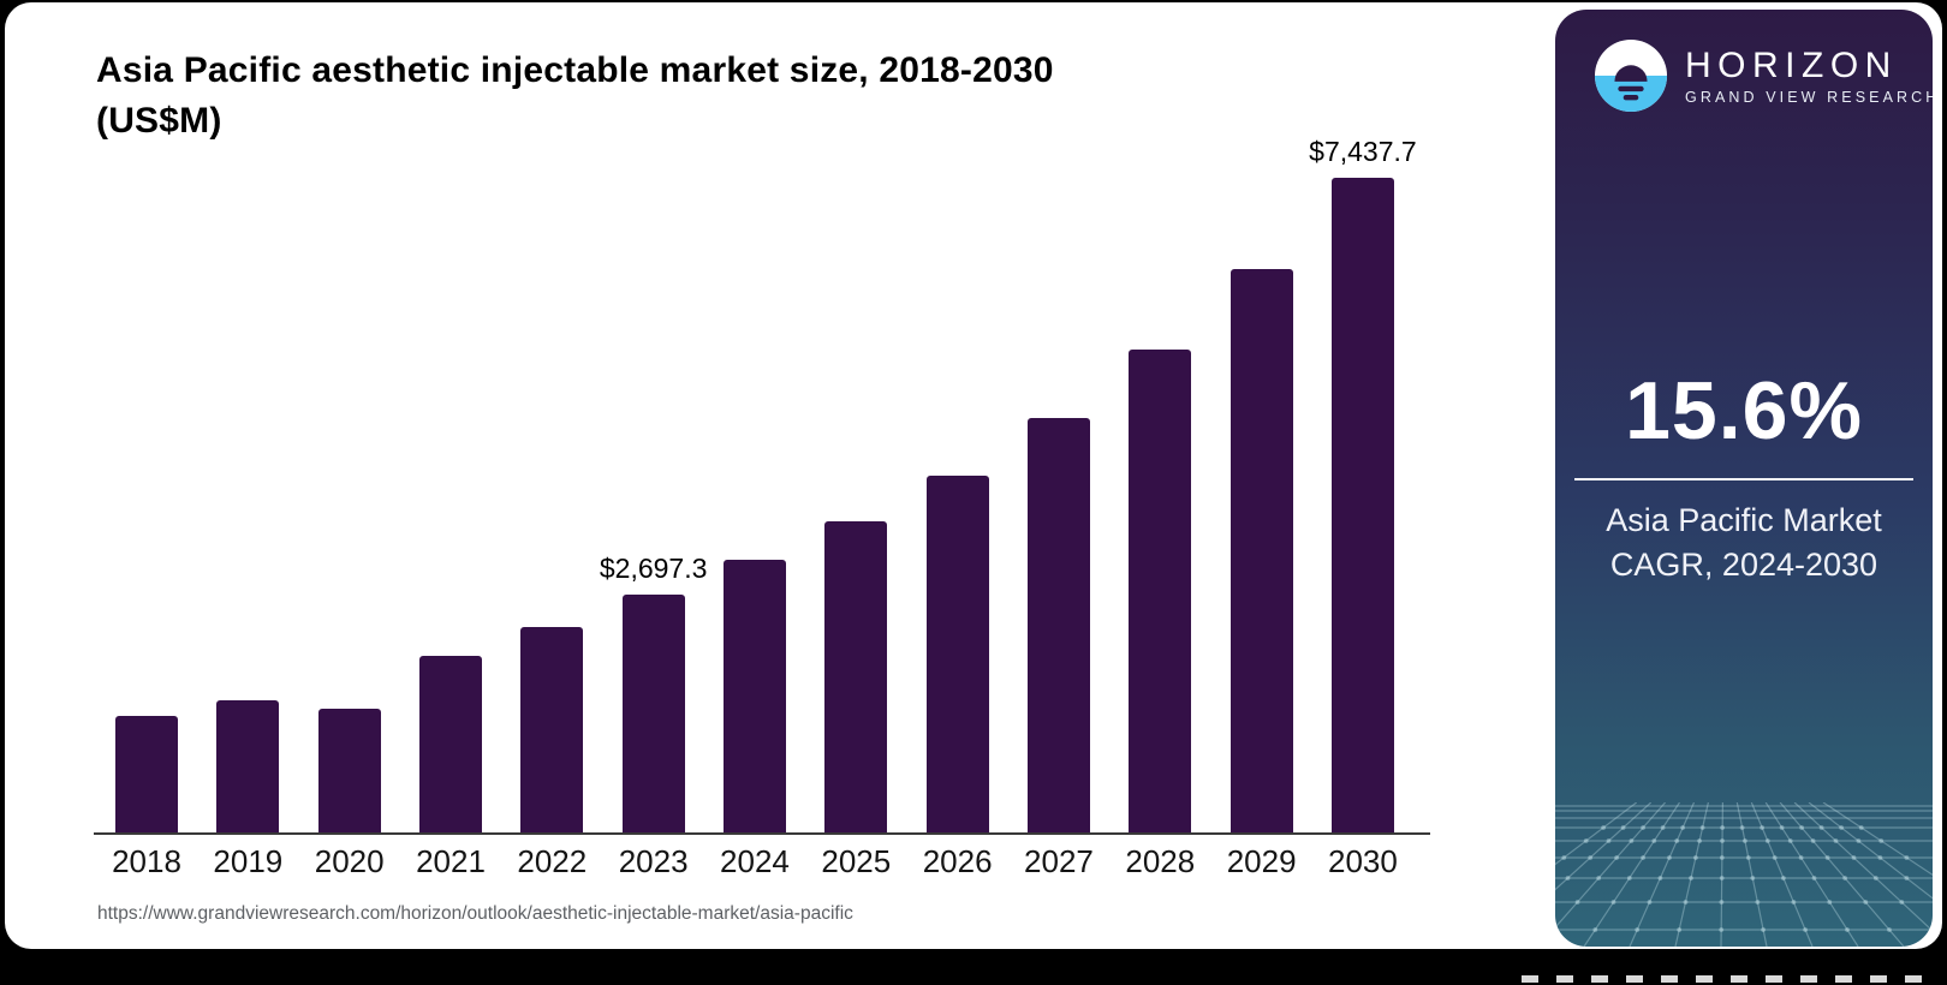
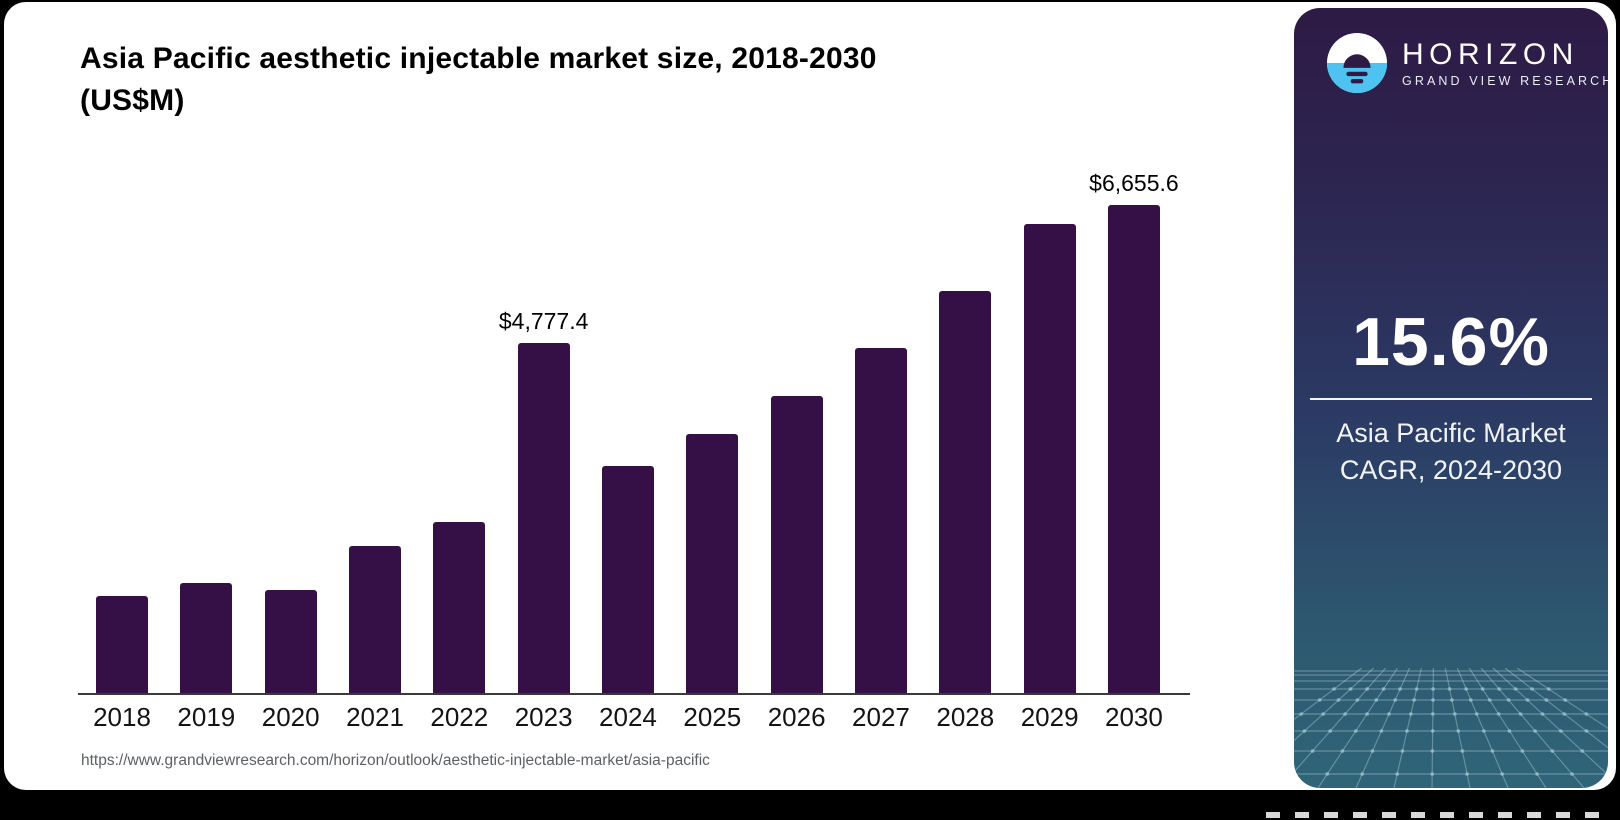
2023: $2,697.3 -> $4,777.4
2030: $7,437.7 -> $6,655.6
